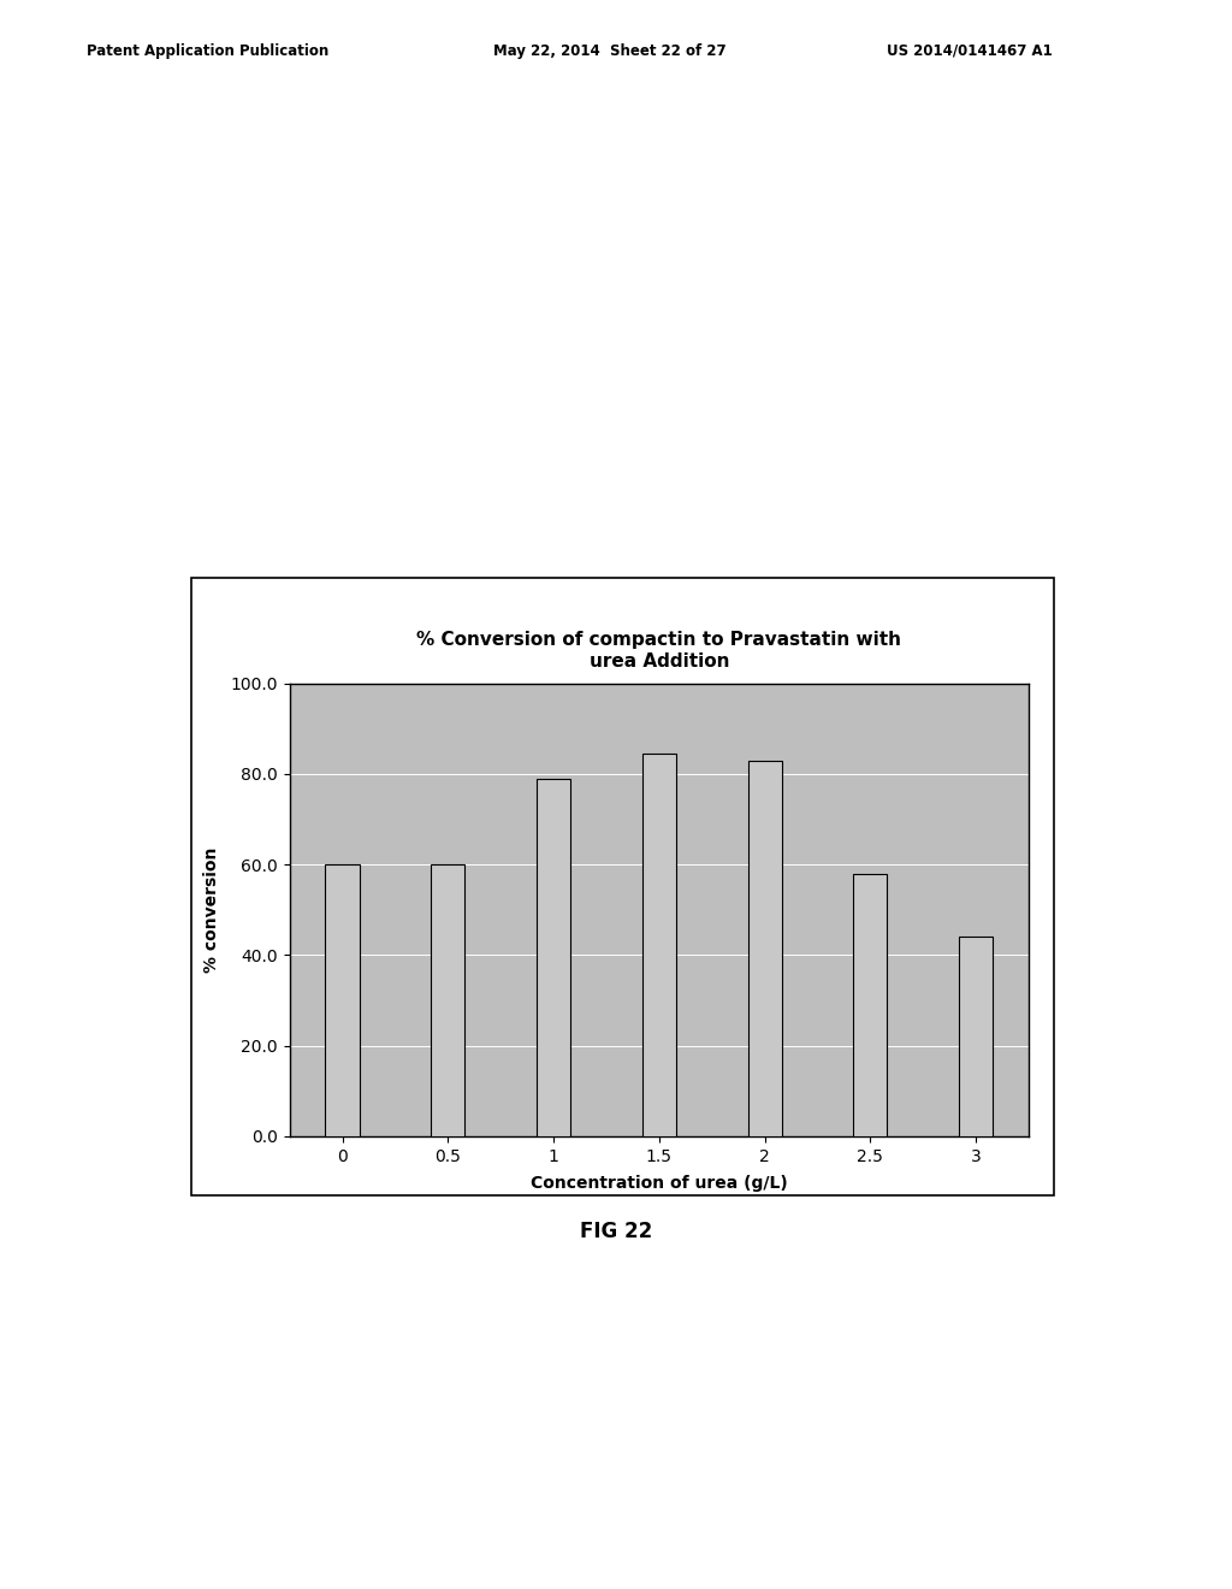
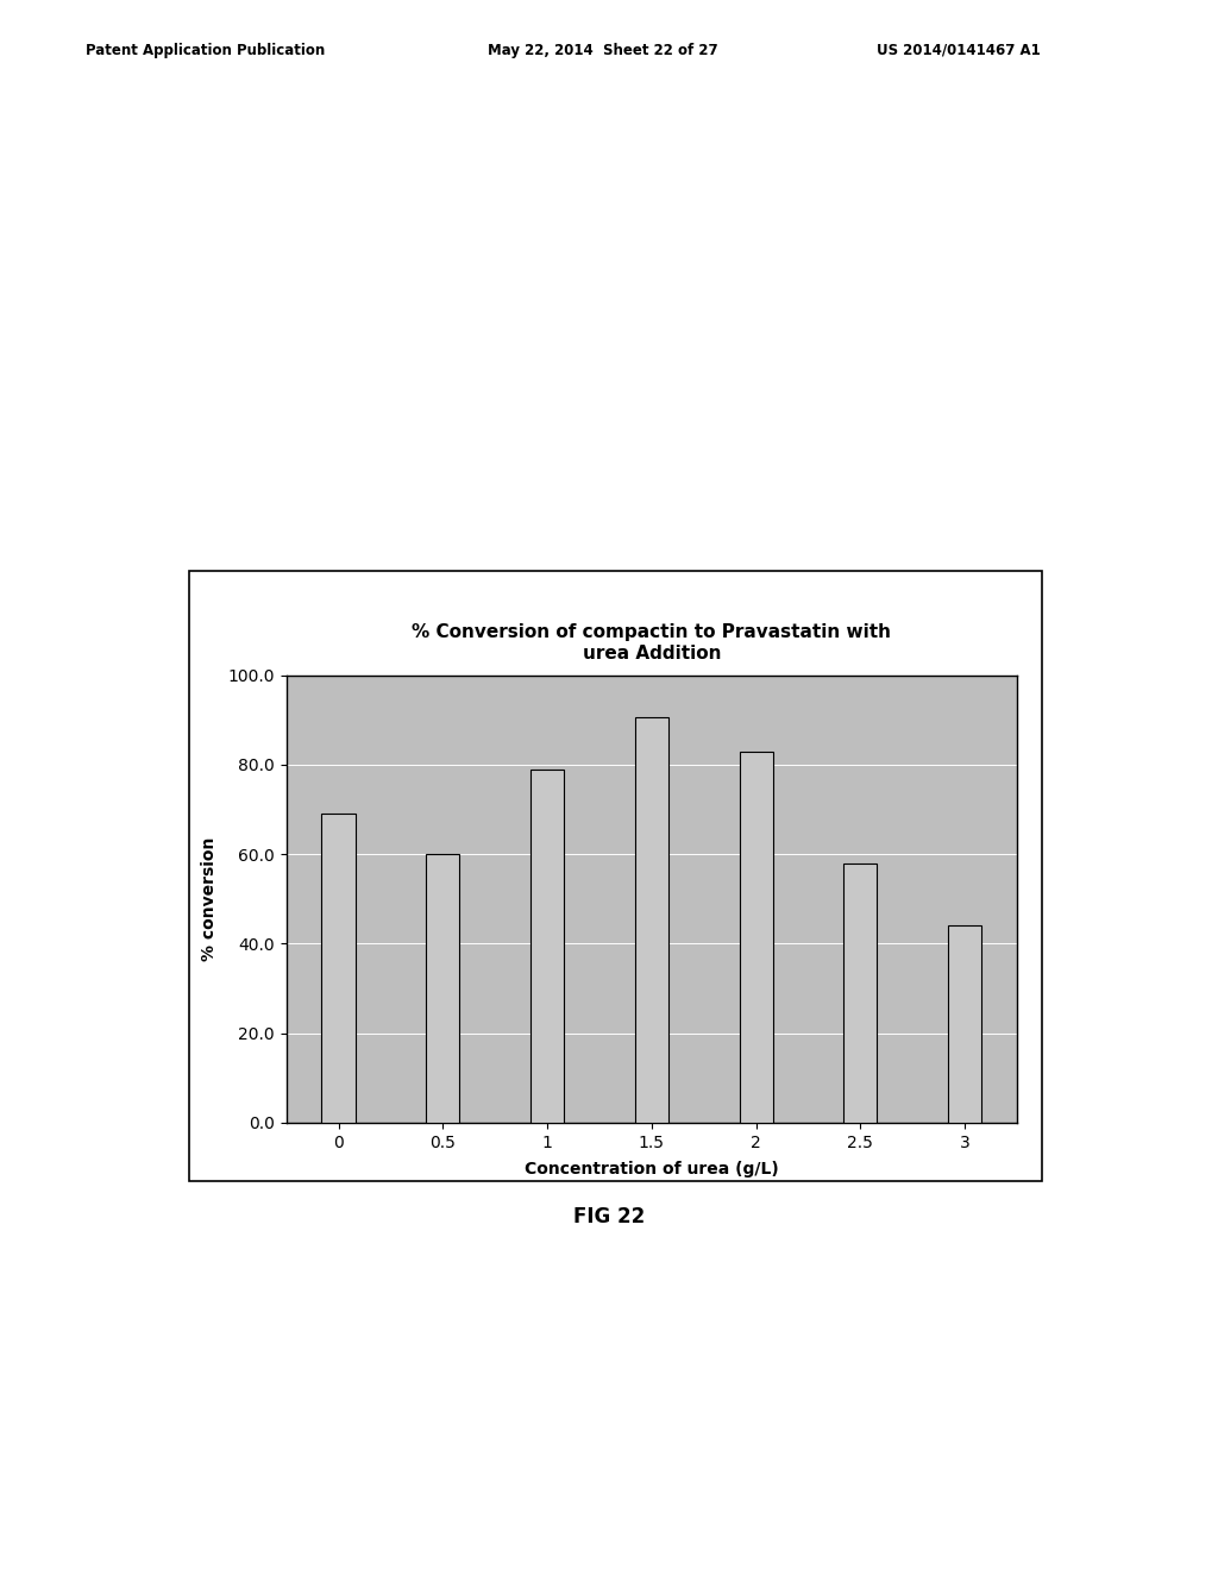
0: 60.0 -> 69.0
1.5: 84.5 -> 90.5
